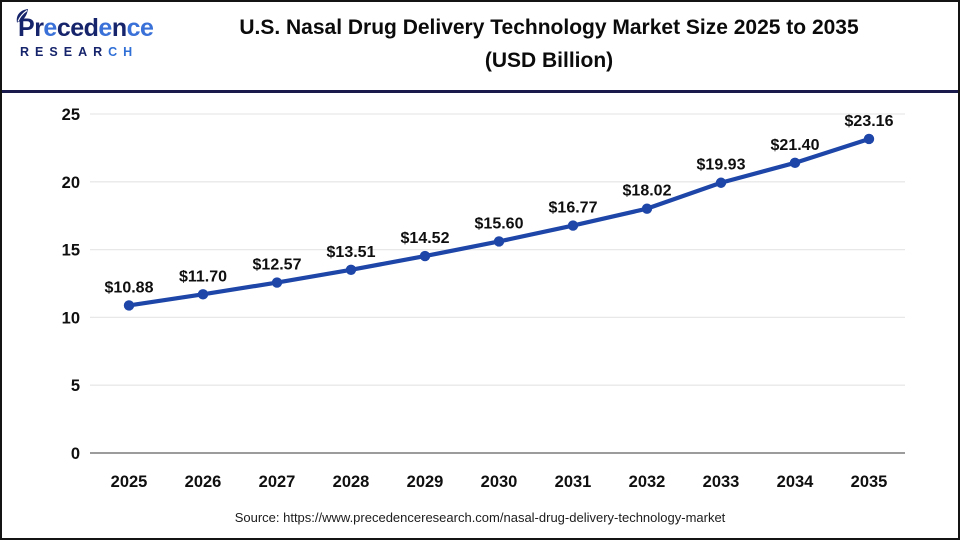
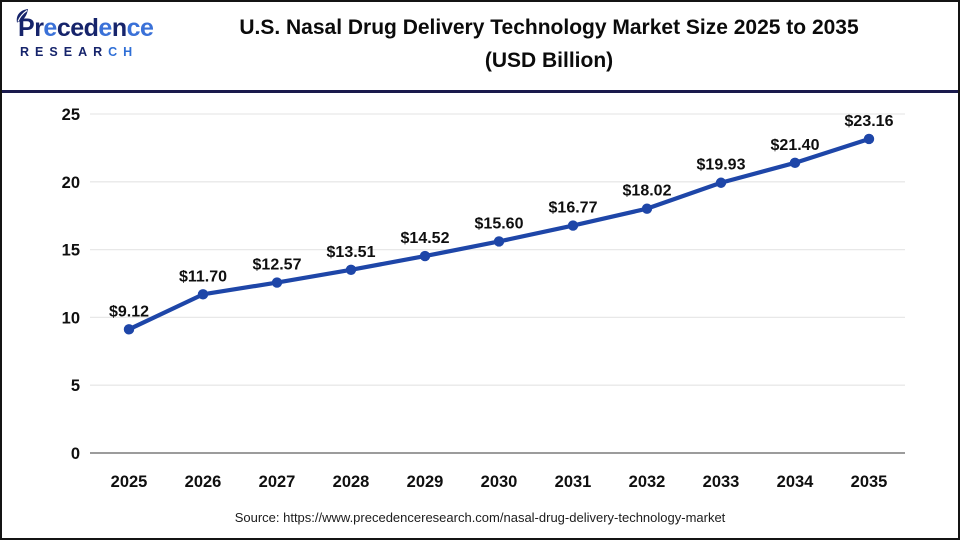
2025: $10.88 -> $9.12
